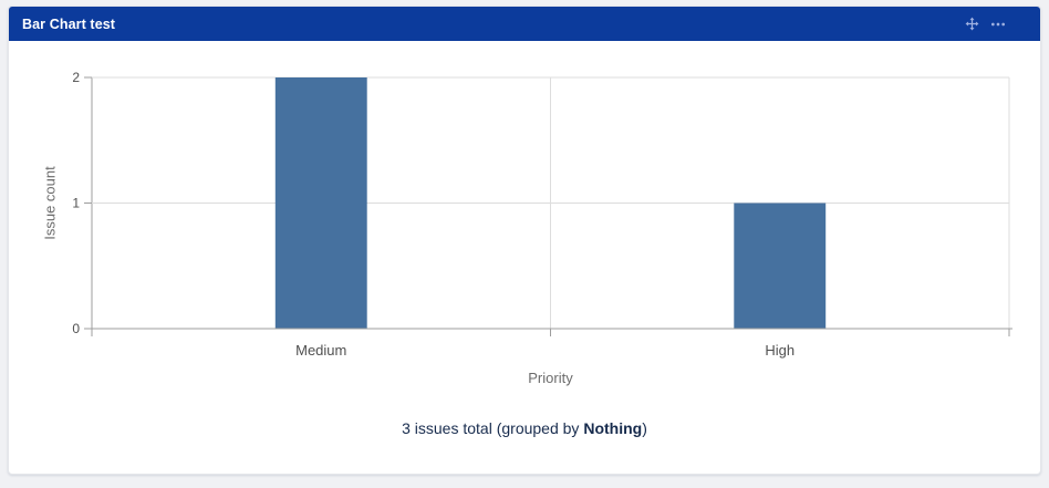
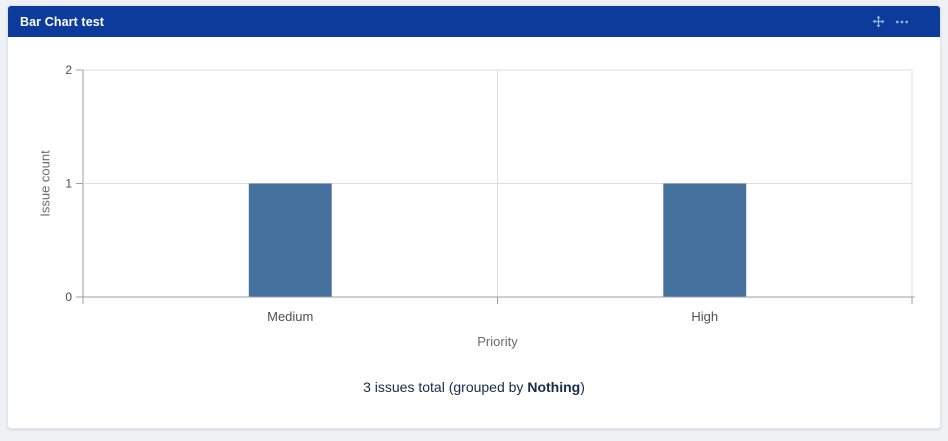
Medium: 2 -> 1
